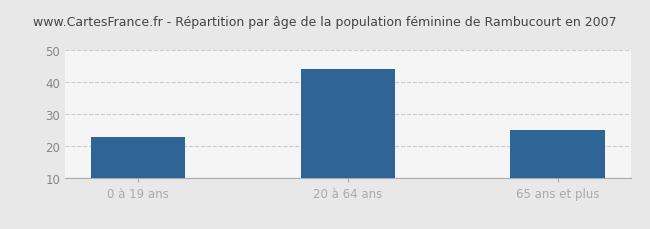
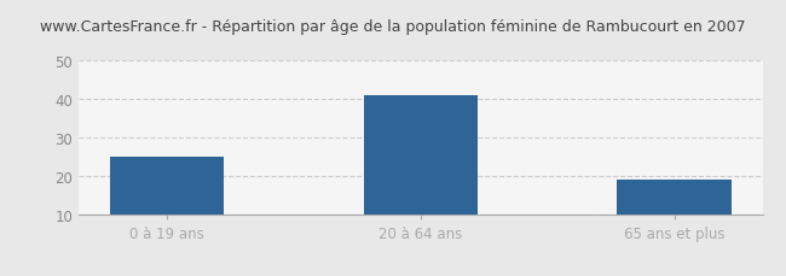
0 à 19 ans: 23 -> 25
20 à 64 ans: 44 -> 41
65 ans et plus: 25 -> 19
